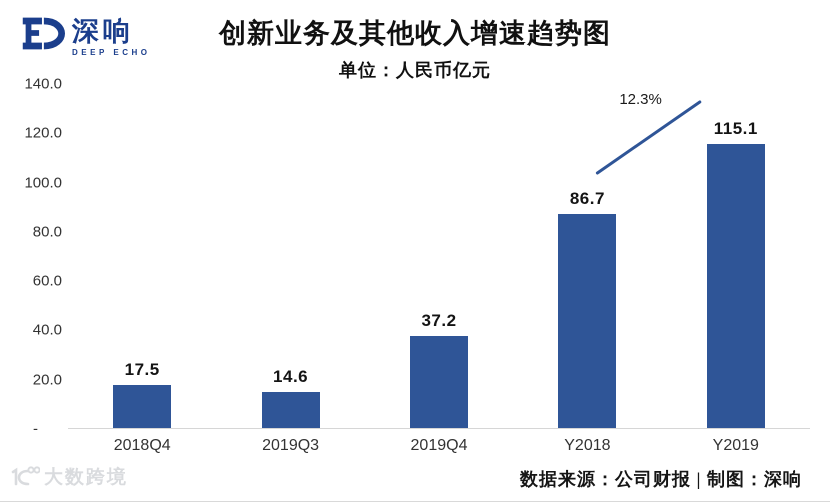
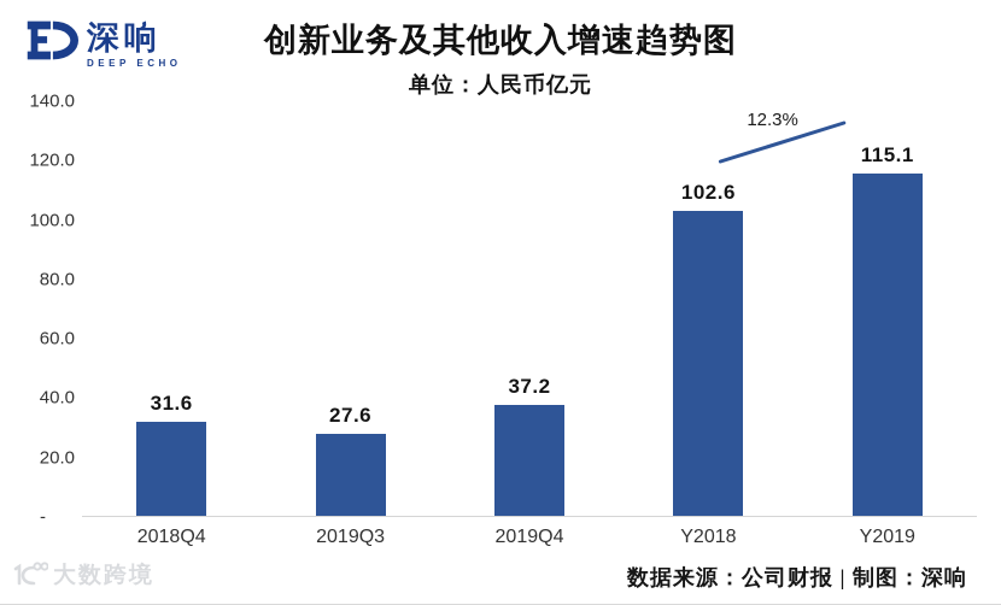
2018Q4: 17.5 -> 31.6
2019Q3: 14.6 -> 27.6
Y2018: 86.7 -> 102.6
